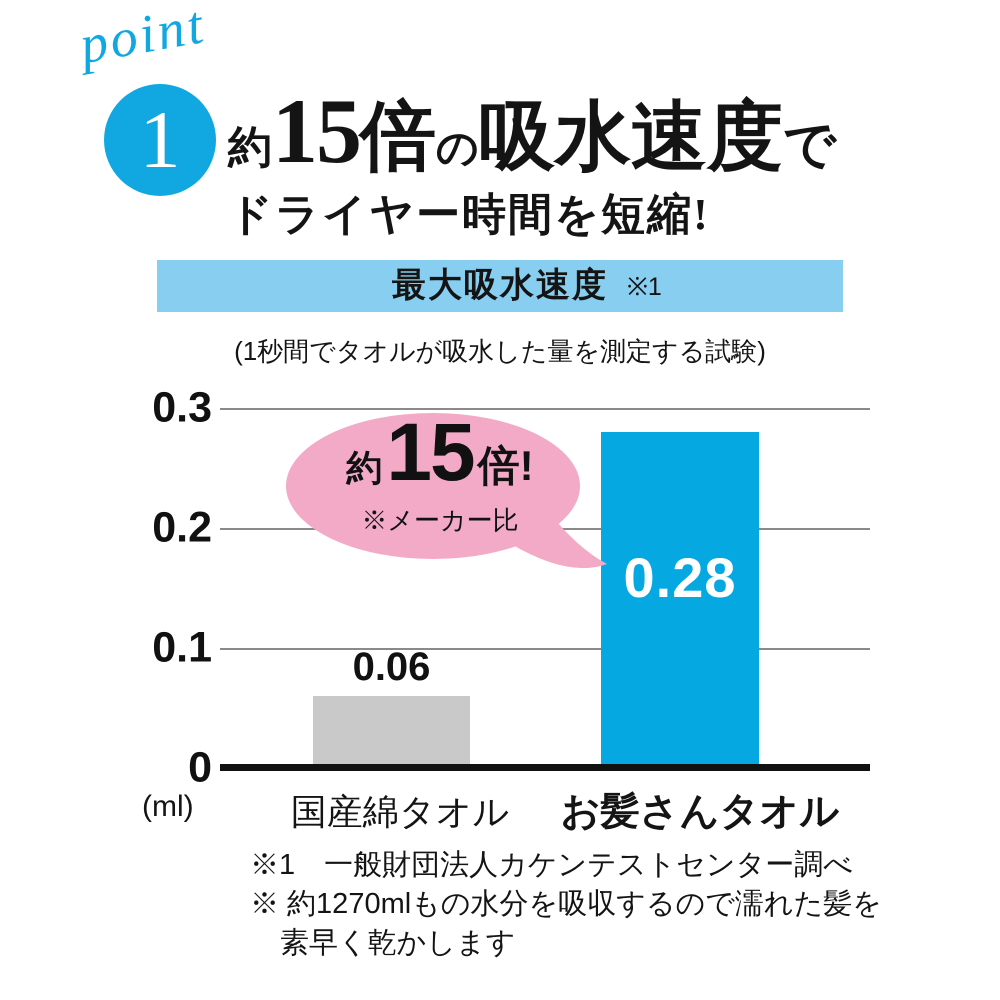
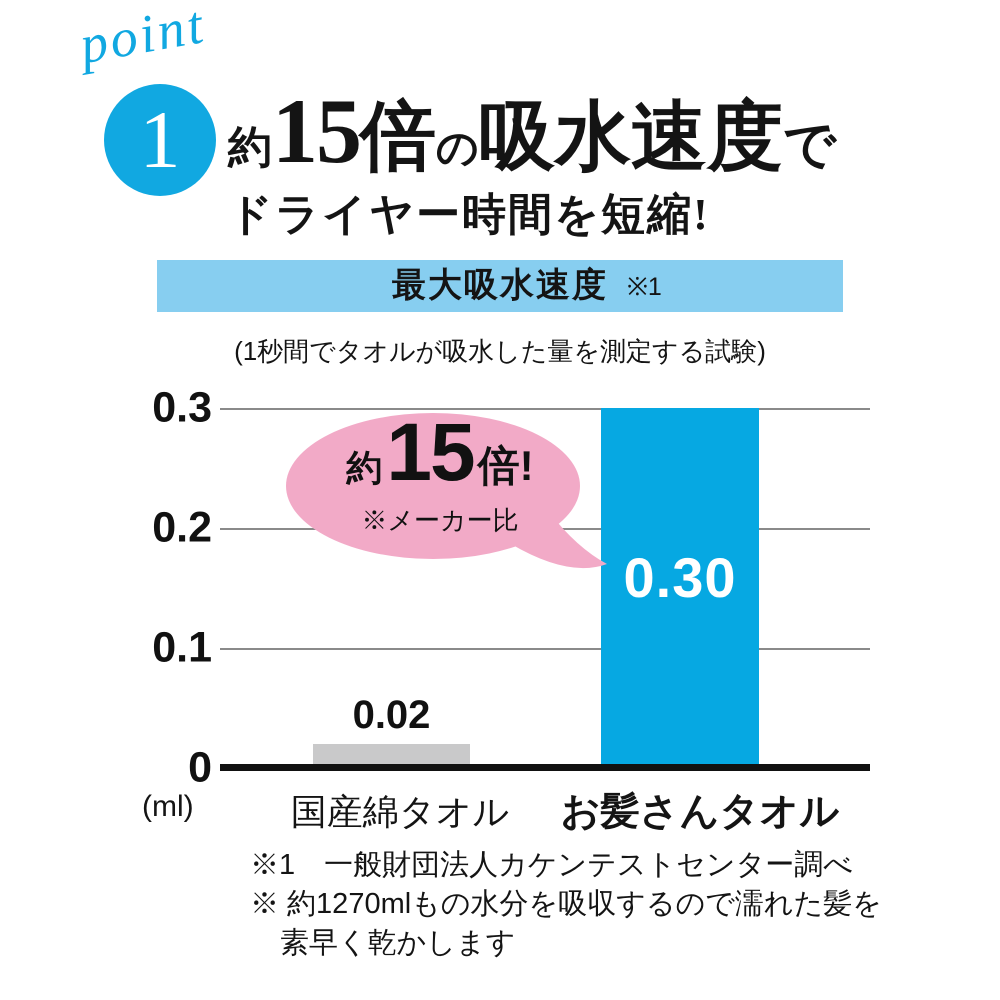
国産綿タオル: 0.06 -> 0.02
お髪さんタオル: 0.28 -> 0.30
